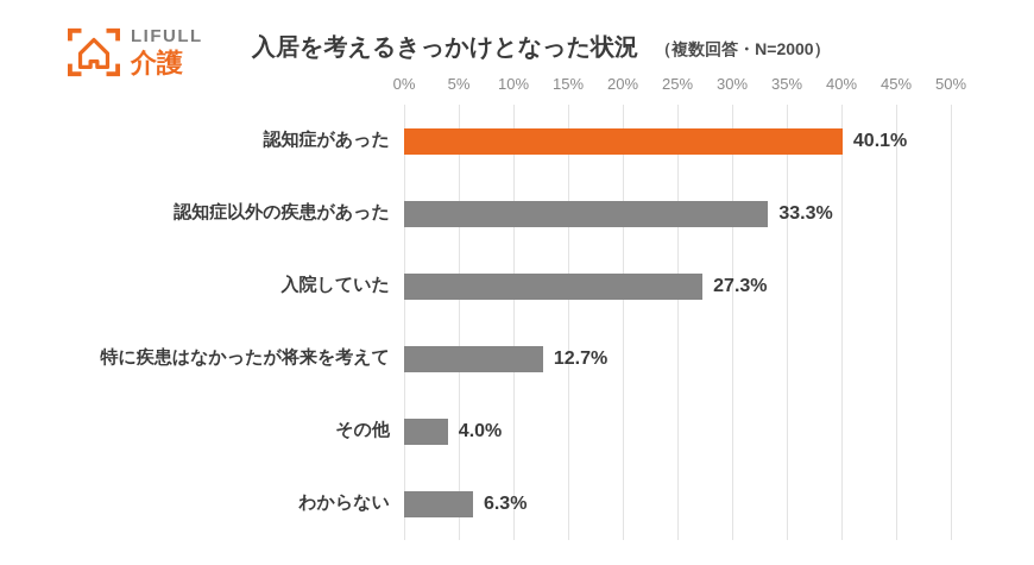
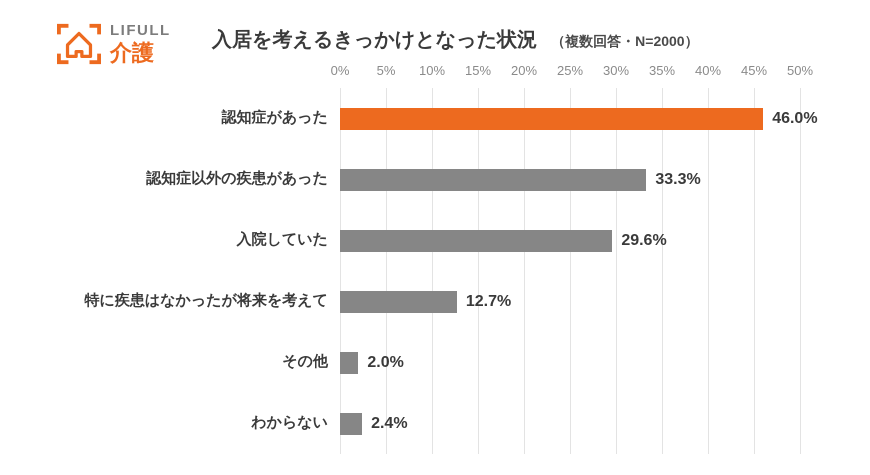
認知症があった: 40.1% -> 46.0%
入院していた: 27.3% -> 29.6%
その他: 4.0% -> 2.0%
わからない: 6.3% -> 2.4%
